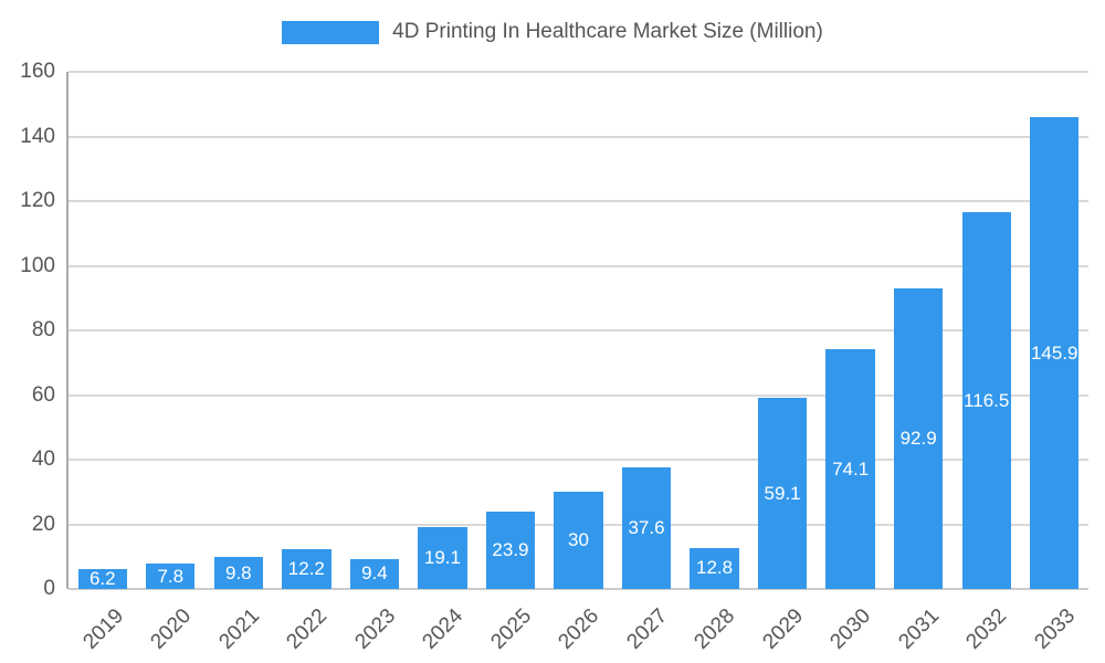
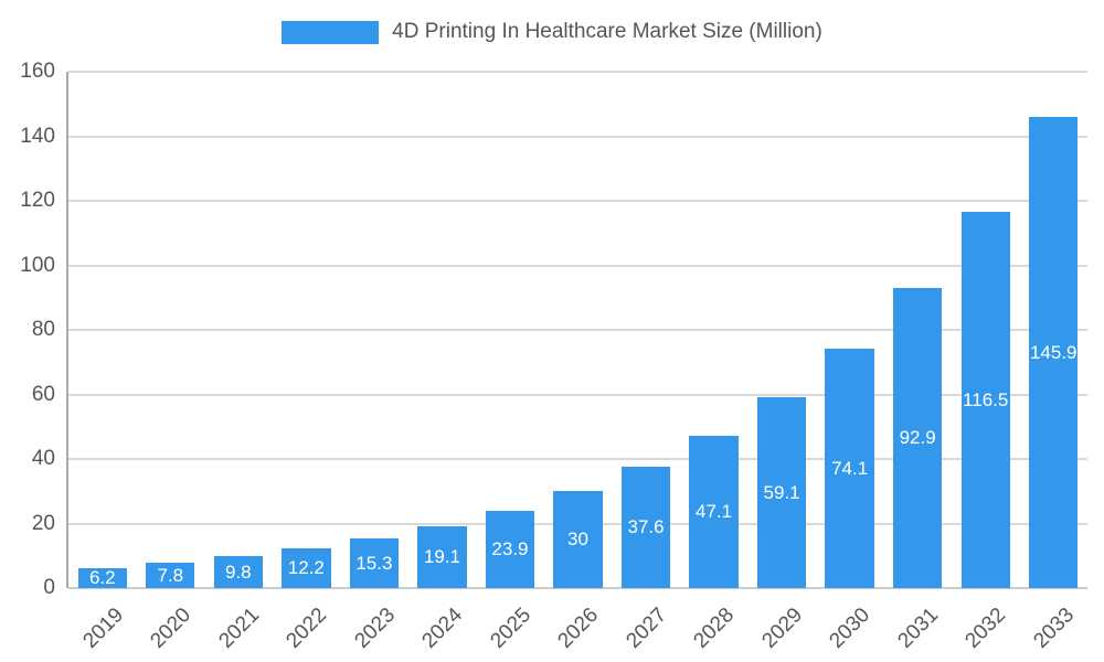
2023: 9.4 -> 15.3
2028: 12.8 -> 47.1
